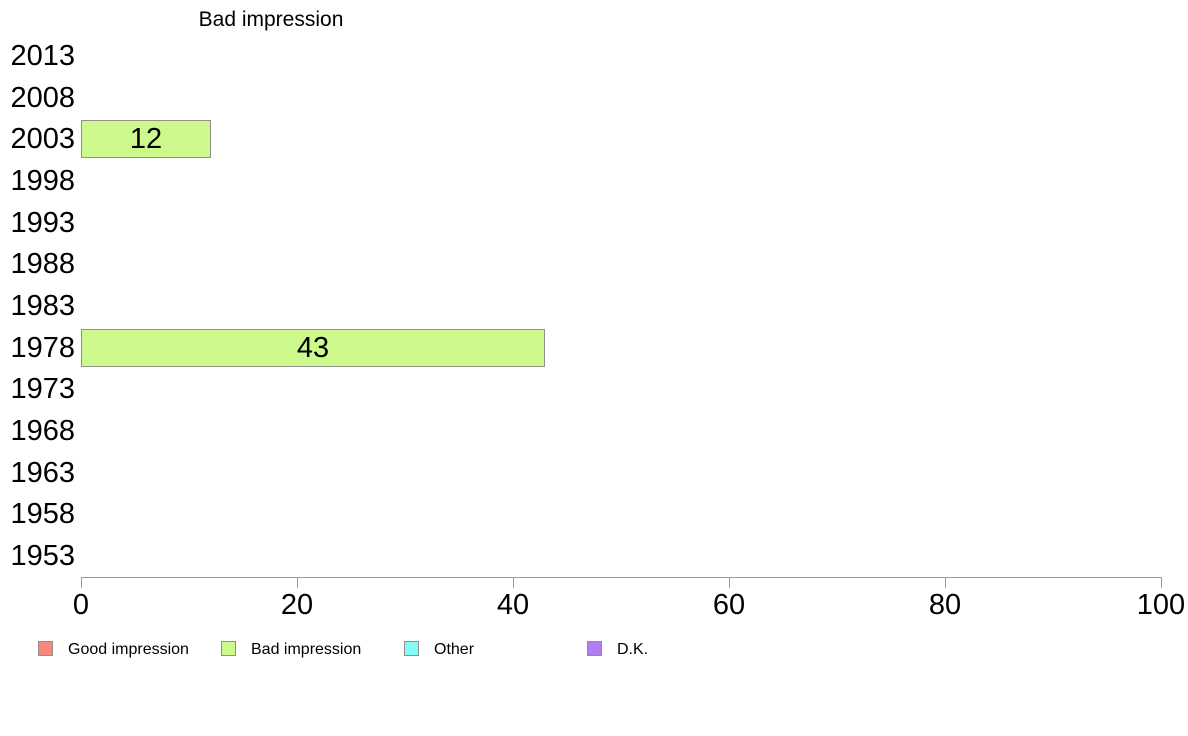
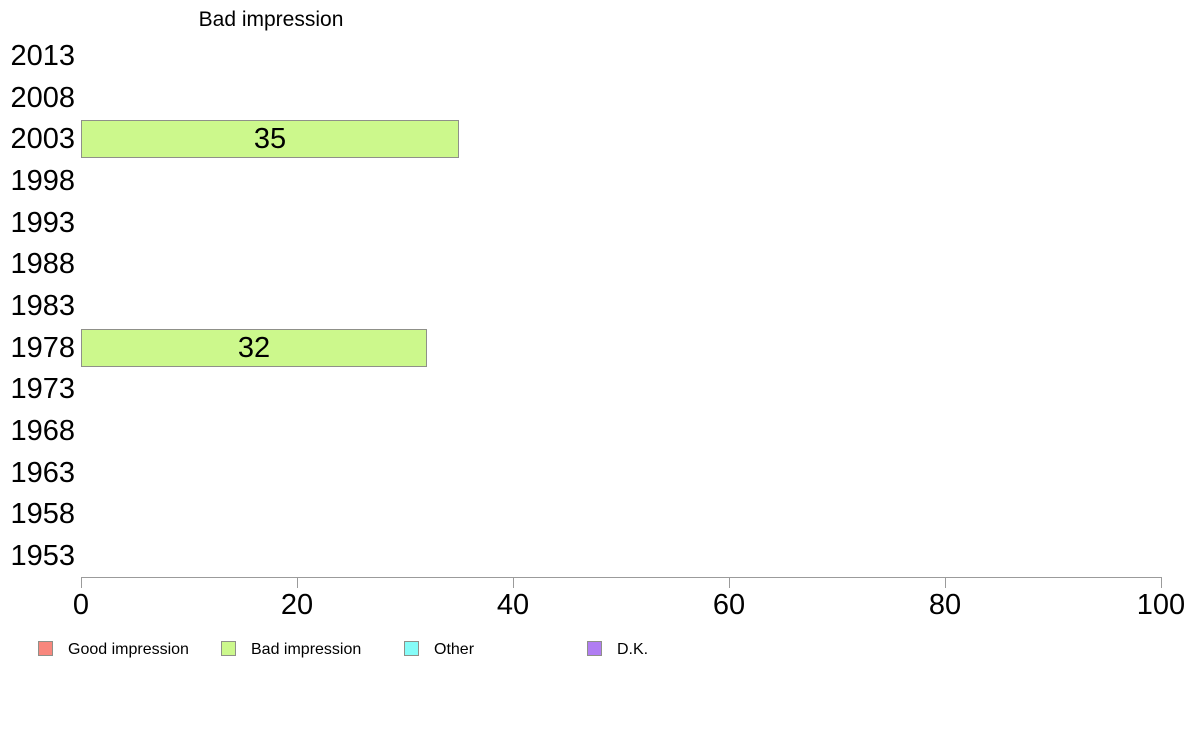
2003: 12 -> 35
1978: 43 -> 32
